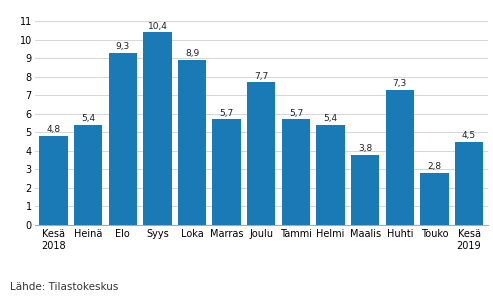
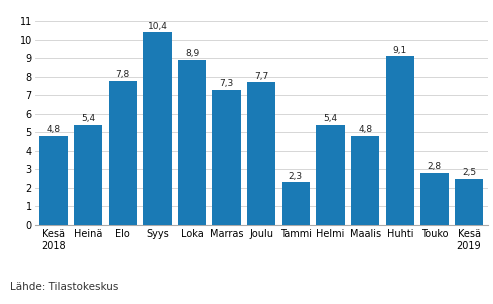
Elo: 9,3 -> 7,8
Marras: 5,7 -> 7,3
Tammi: 5,7 -> 2,3
Maalis: 3,8 -> 4,8
Huhti: 7,3 -> 9,1
Kesä 2019: 4,5 -> 2,5
